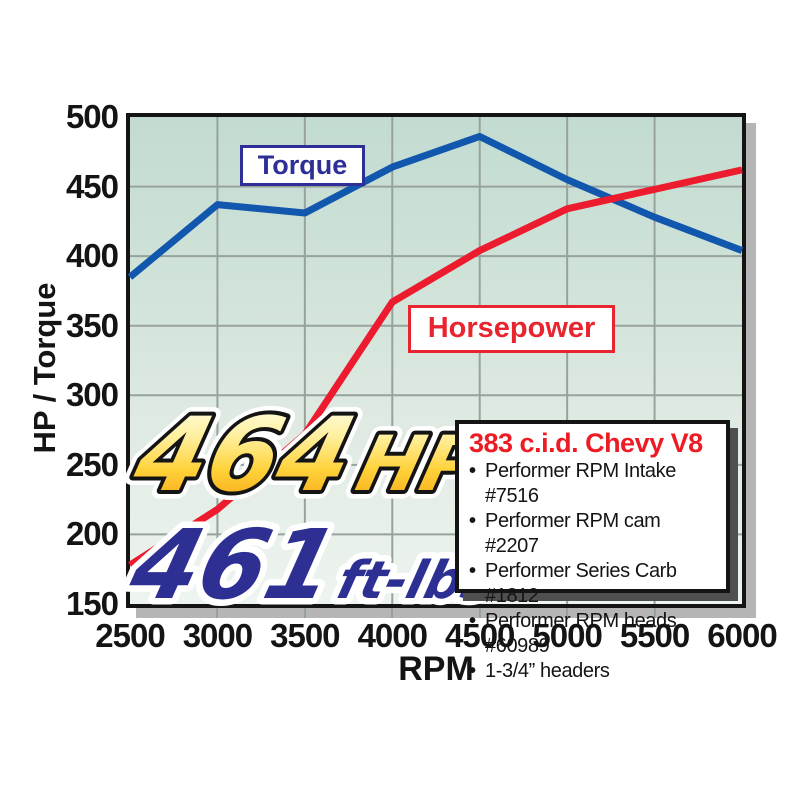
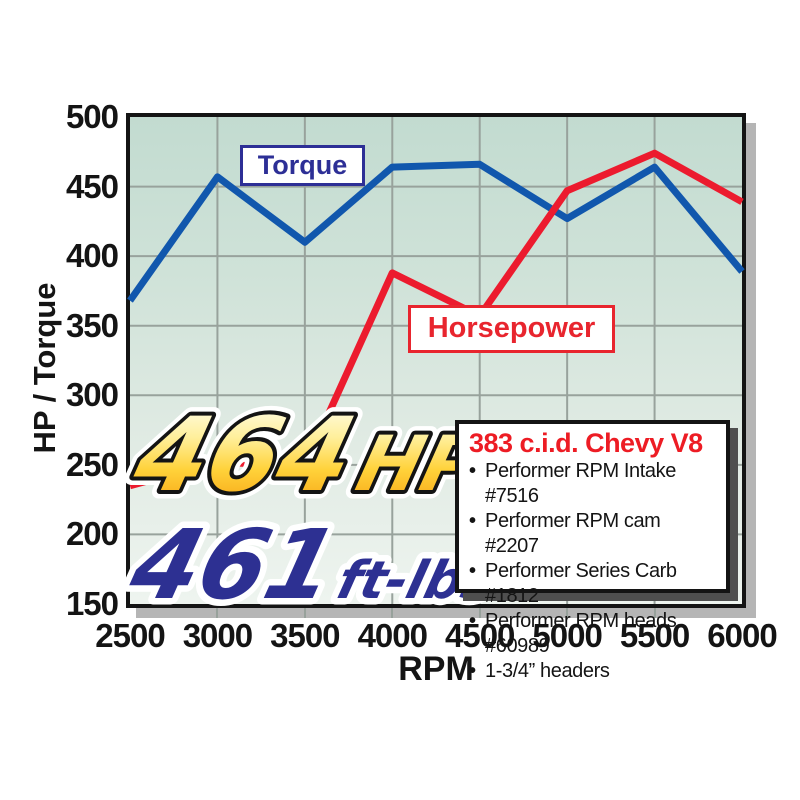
Torque/2500: 385 -> 368
Horsepower/2500: 178 -> 235
Torque/3000: 437 -> 457
Horsepower/3000: 218 -> 252
Torque/3500: 431 -> 410
Horsepower/3500: 272 -> 249
Horsepower/4000: 367 -> 388
Torque/4500: 486 -> 466
Horsepower/4500: 404 -> 357
Torque/5000: 455 -> 427
Horsepower/5000: 434 -> 447
Torque/5500: 428 -> 464
Horsepower/5500: 448 -> 474
Torque/6000: 404 -> 389
Horsepower/6000: 462 -> 439
